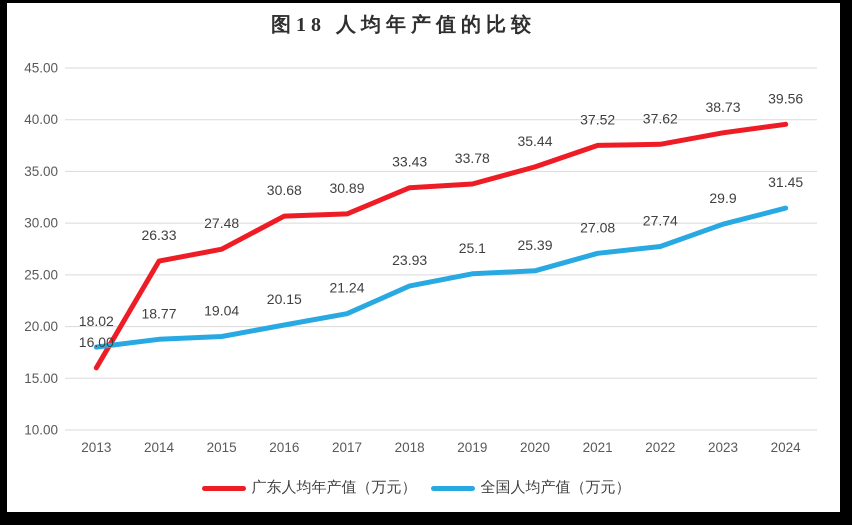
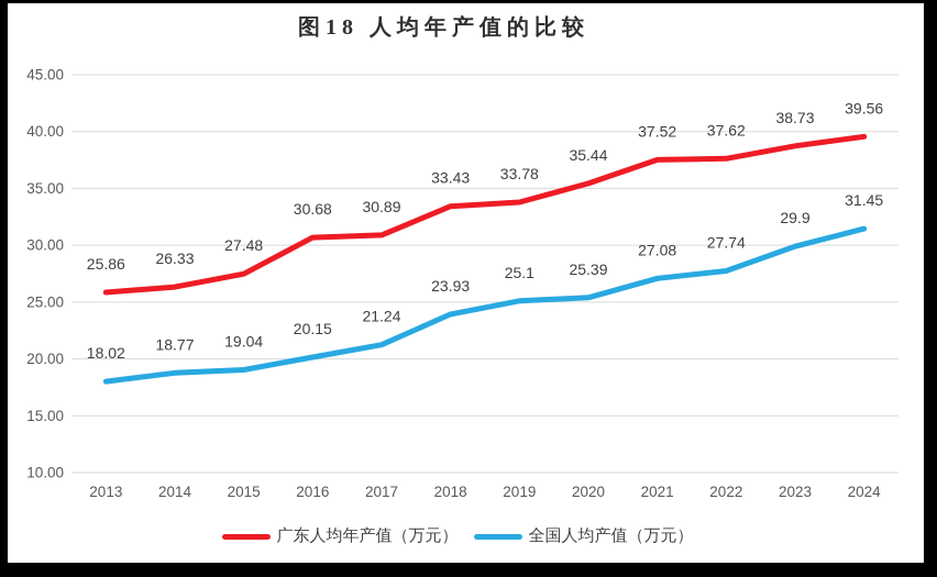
广东人均年产值（万元）/2013: 16.00 -> 25.86
